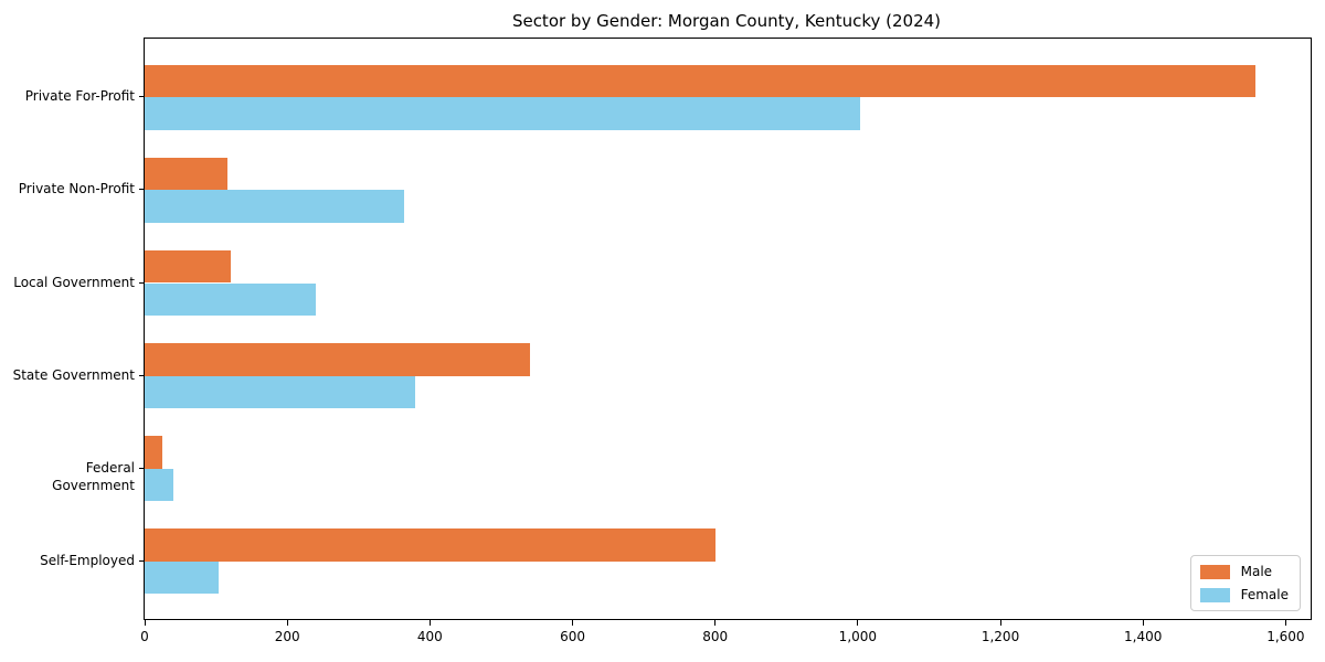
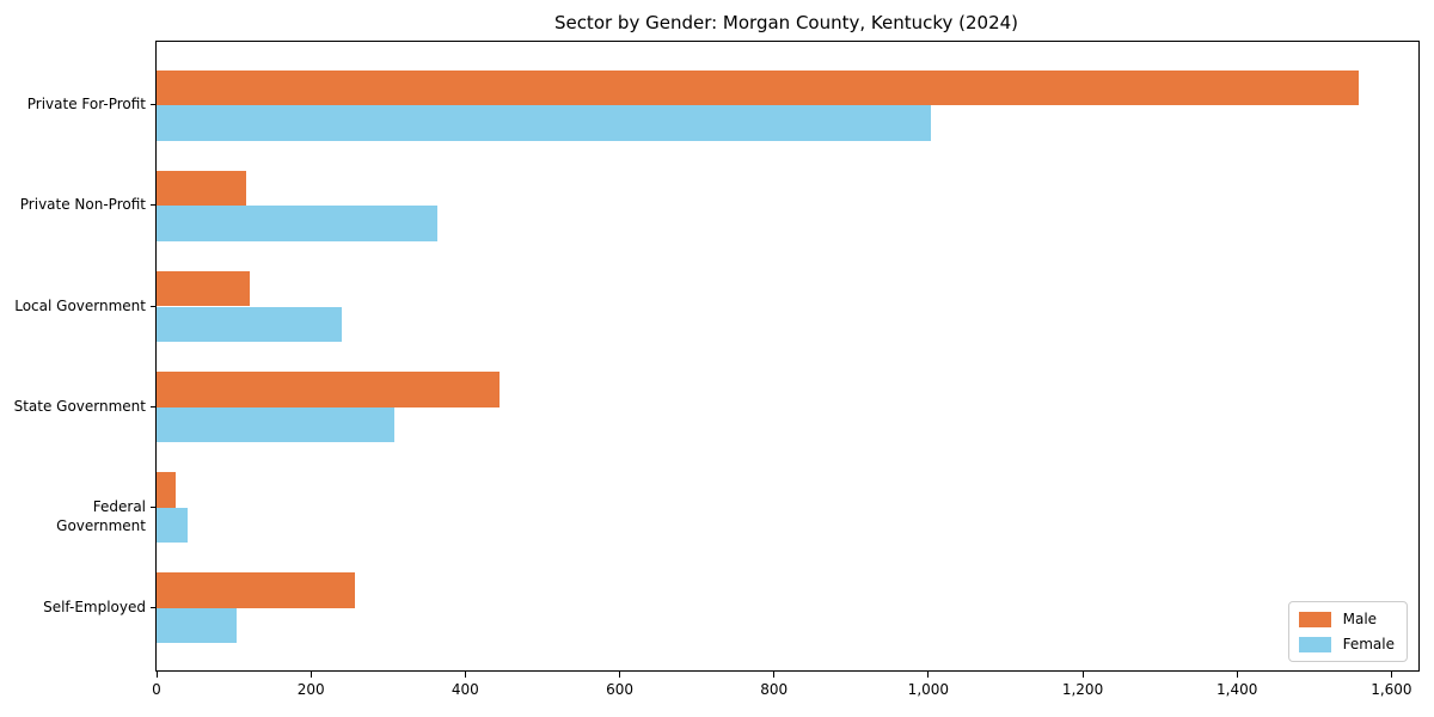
Male/State Government: 540 -> 440
Female/State Government: 380 -> 310
Male/Self-Employed: 800 -> 260
